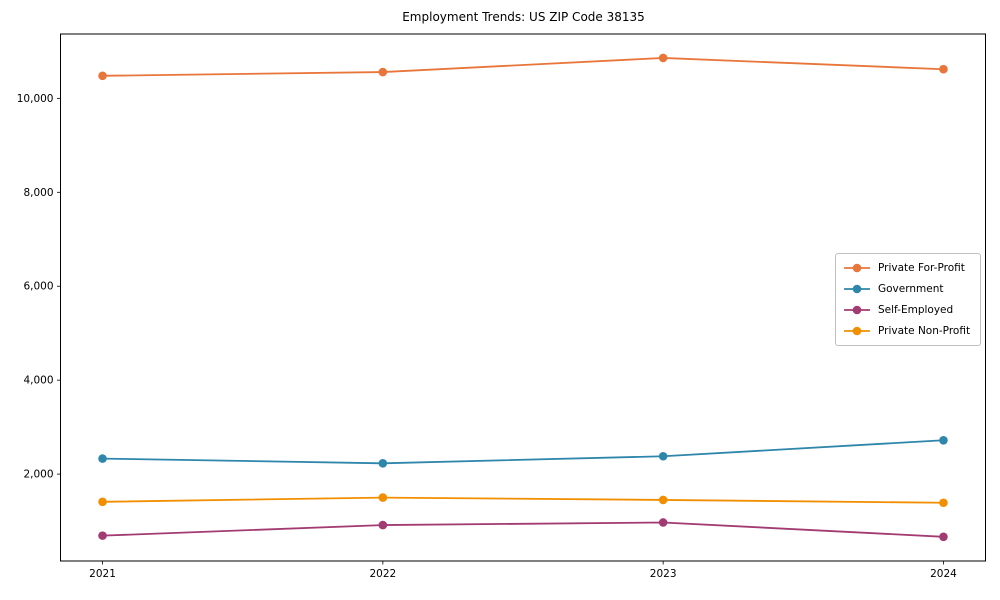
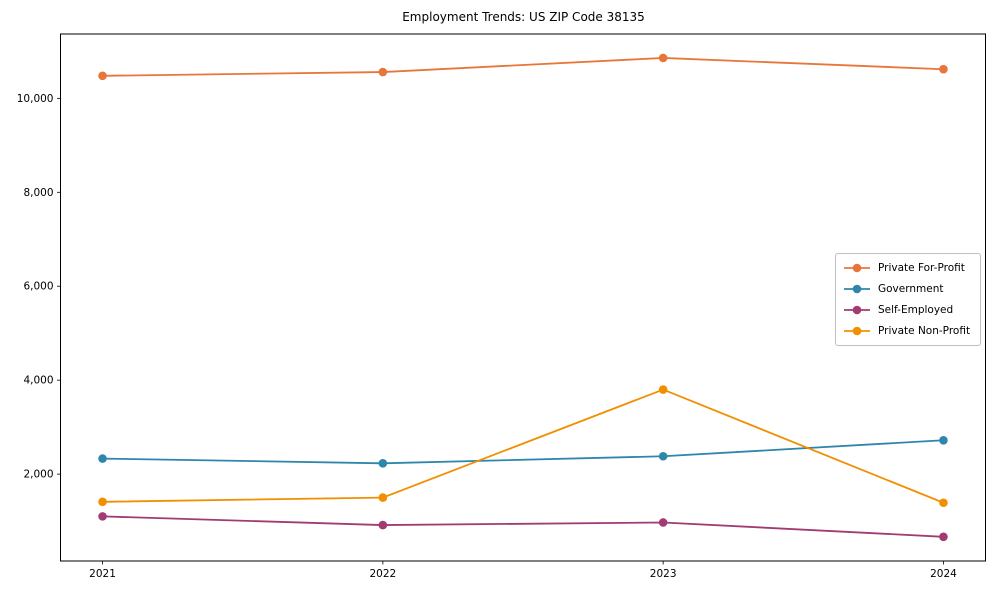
Self-Employed/2021: 700 -> 1100
Private Non-Profit/2023: 1400 -> 3800
